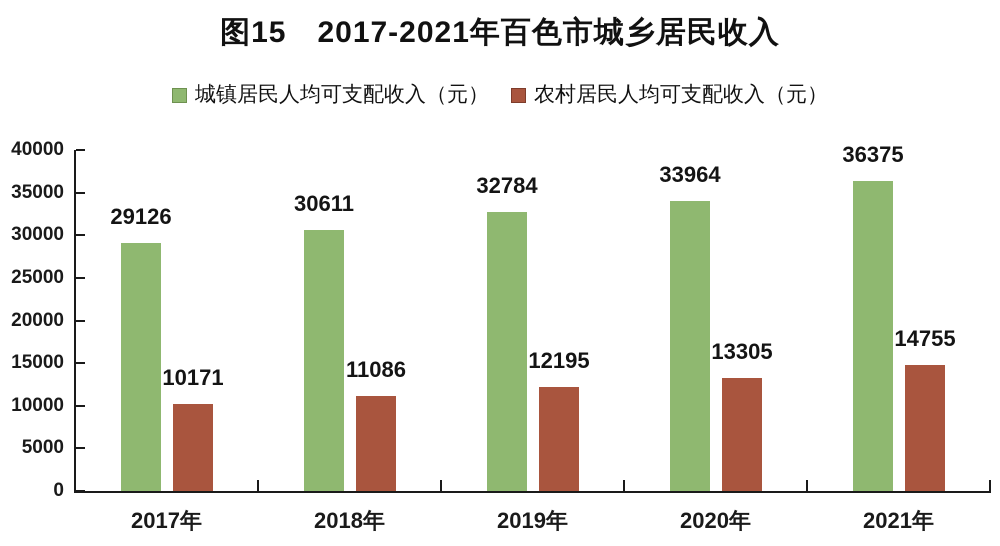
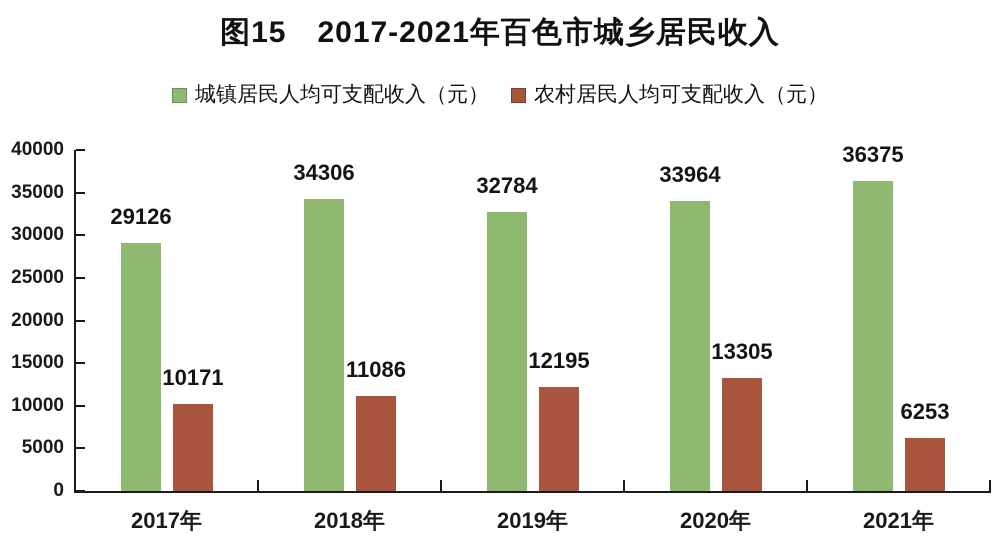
城镇居民人均可支配收入（元）/2018年: 30611 -> 34306
农村居民人均可支配收入（元）/2021年: 14755 -> 6253
